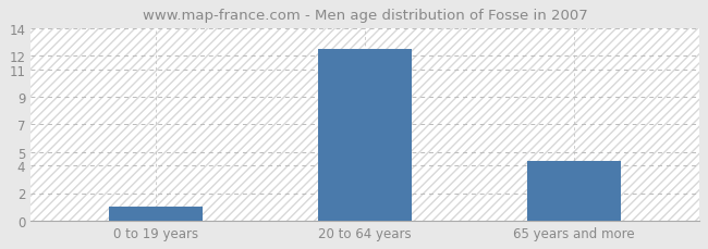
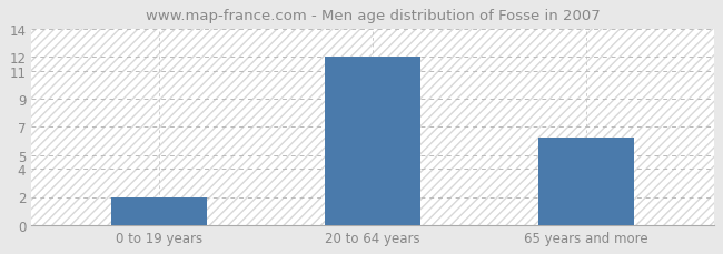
0 to 19 years: 1.0 -> 2.0
20 to 64 years: 12.5 -> 12.0
65 years and more: 4.3 -> 6.2
